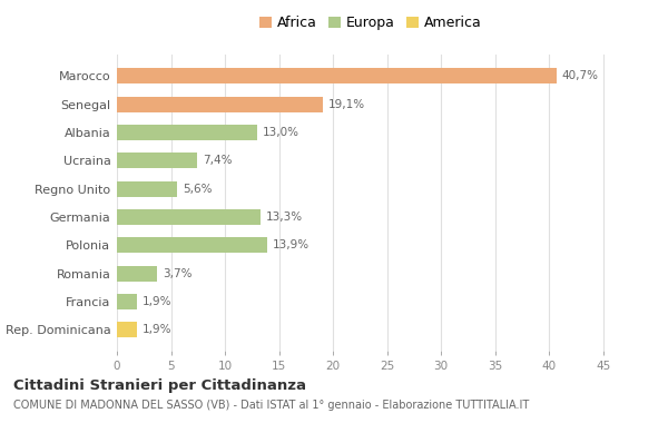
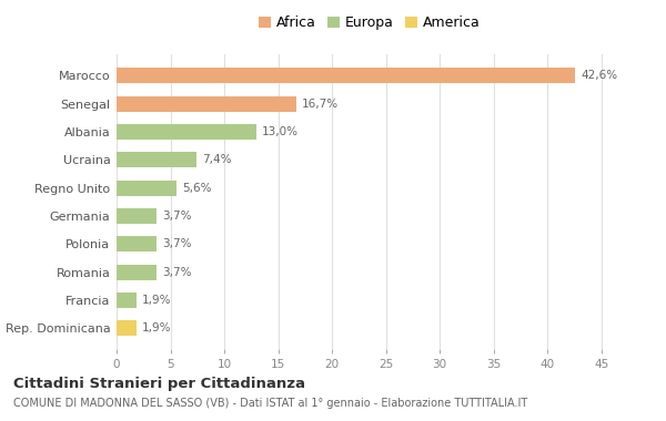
Marocco: 40,7% -> 42,6%
Senegal: 19,1% -> 16,7%
Germania: 13,3% -> 3,7%
Polonia: 13,9% -> 3,7%
